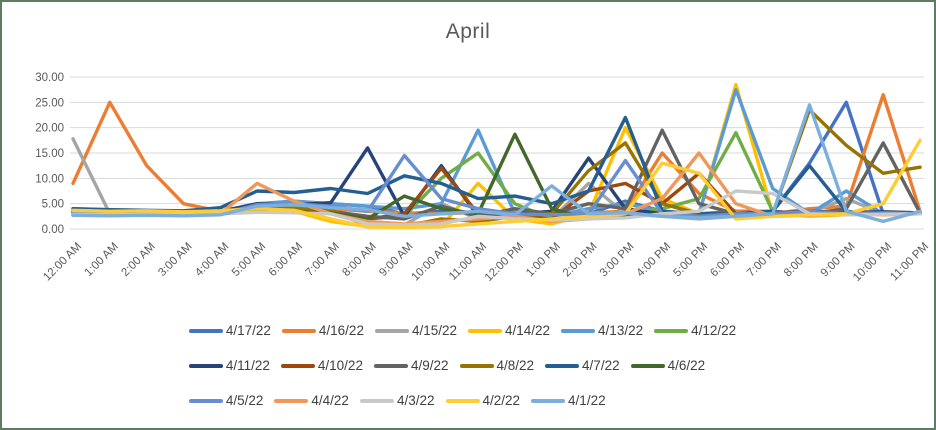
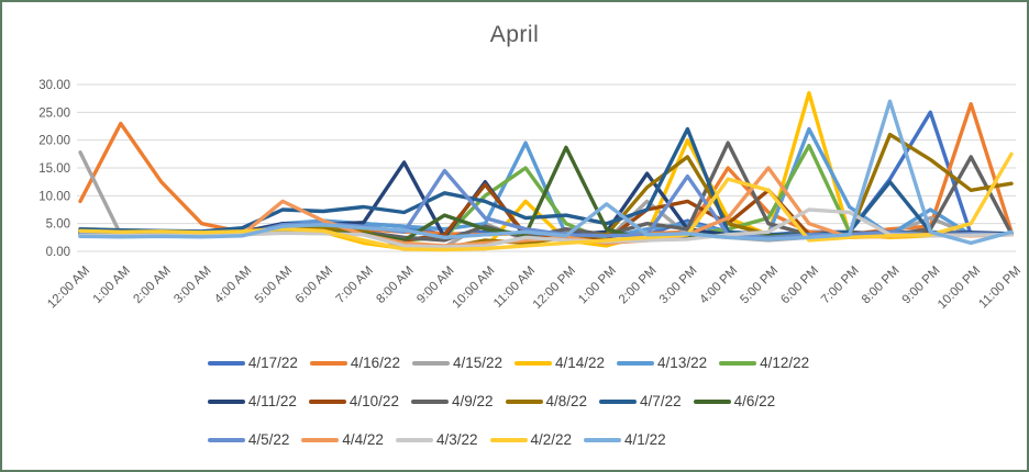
4/16/22/1:00 AM: 25 -> 23
4/13/22/6:00 PM: 28 -> 22
4/8/22/8:00 PM: 24 -> 21
4/1/22/8:00 PM: 24 -> 27
